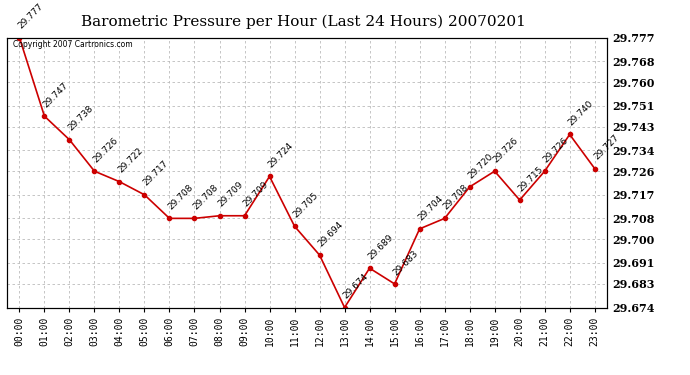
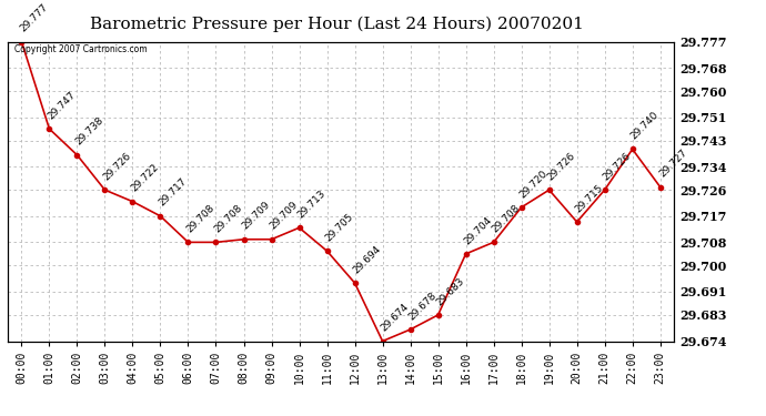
10:00: 29.724 -> 29.713
14:00: 29.689 -> 29.678
